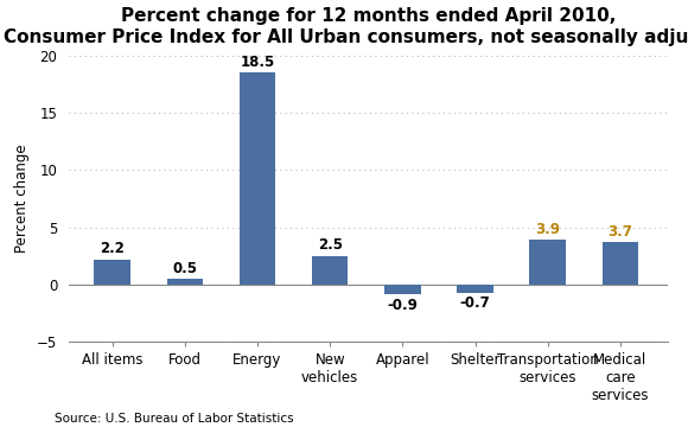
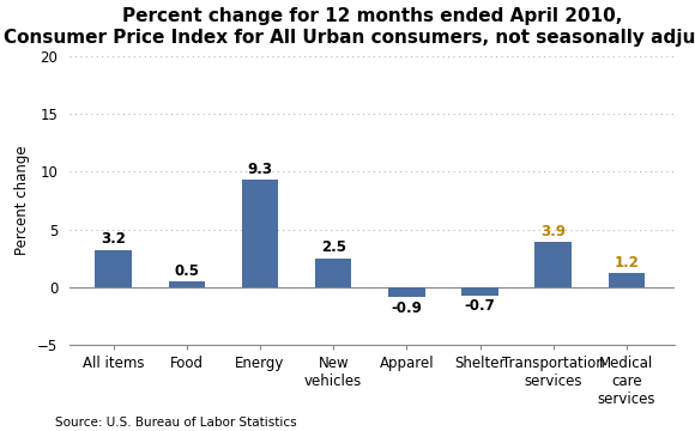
All items: 2.2 -> 3.2
Energy: 18.5 -> 9.3
Medical care services: 3.7 -> 1.2
